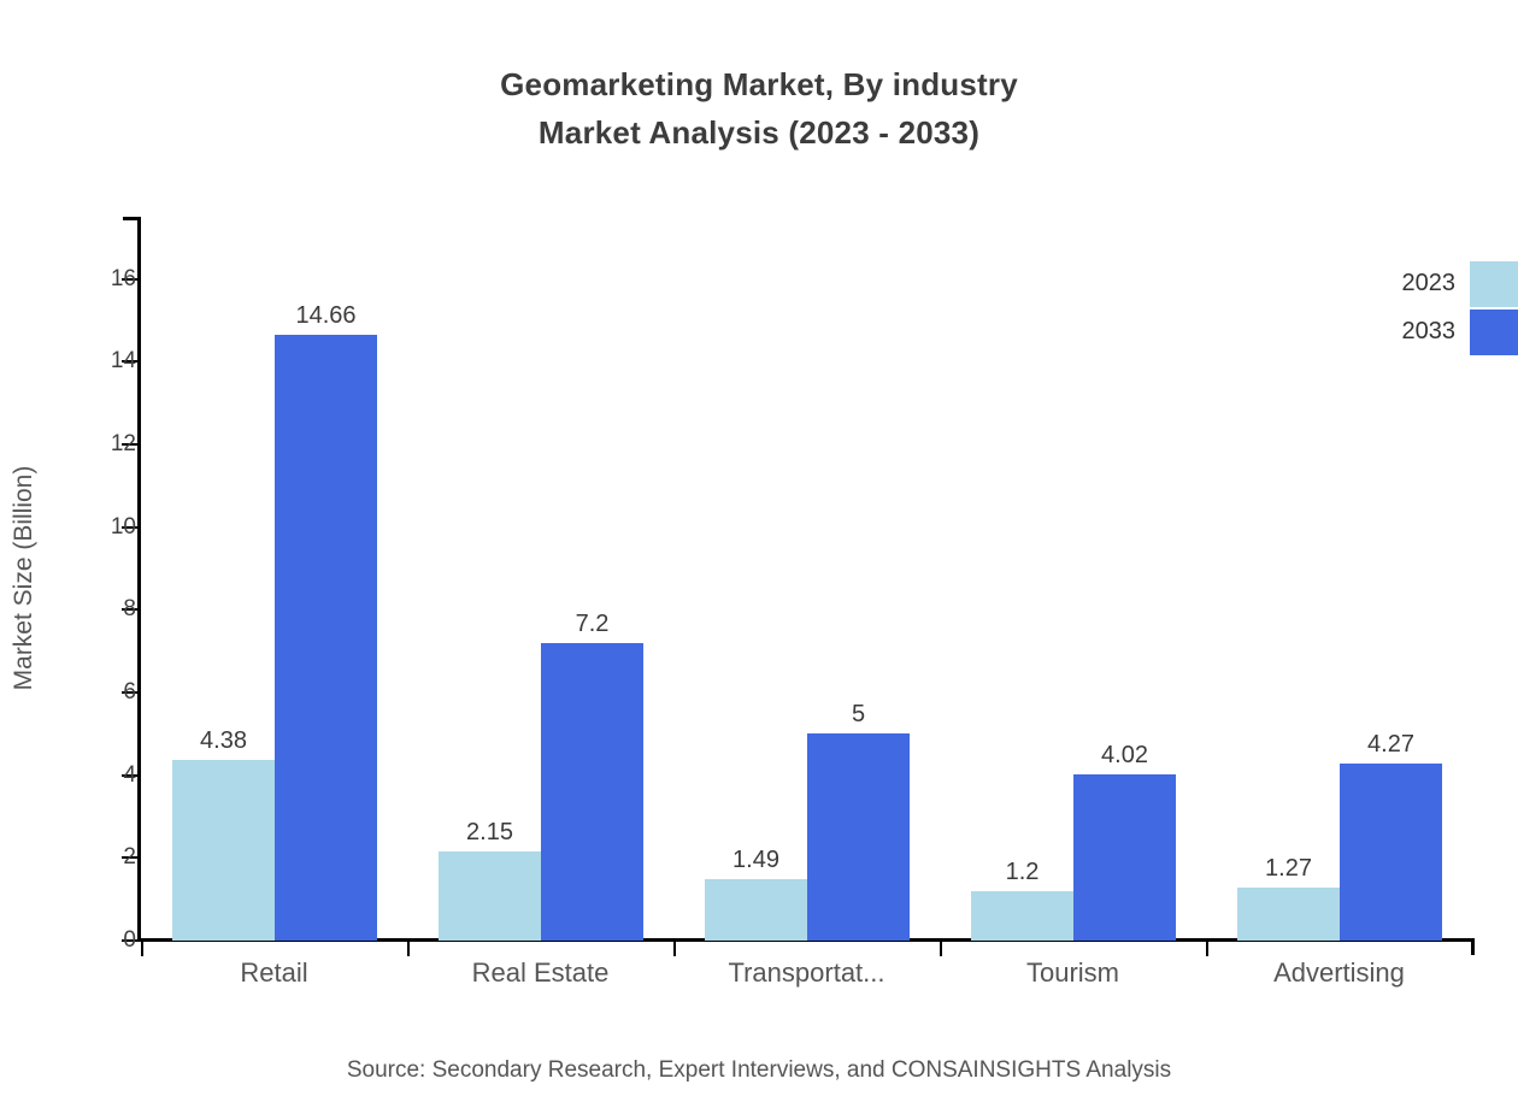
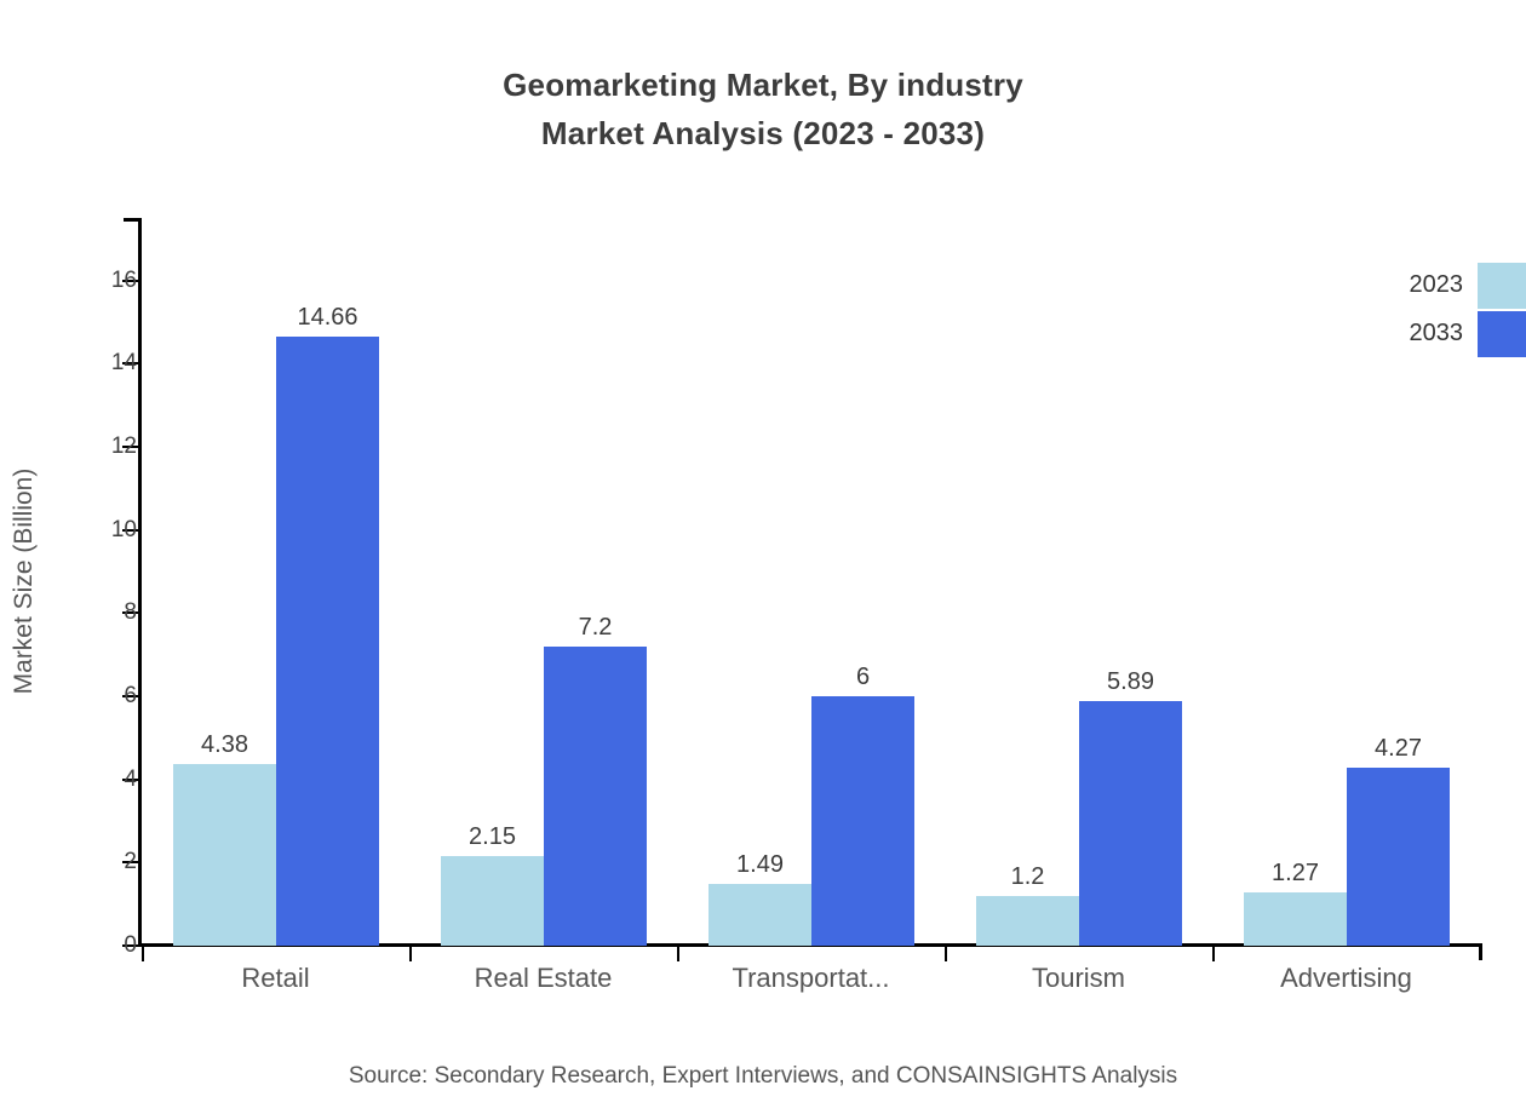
2033/Transportat...: 5 -> 6
2033/Tourism: 4.02 -> 5.89
